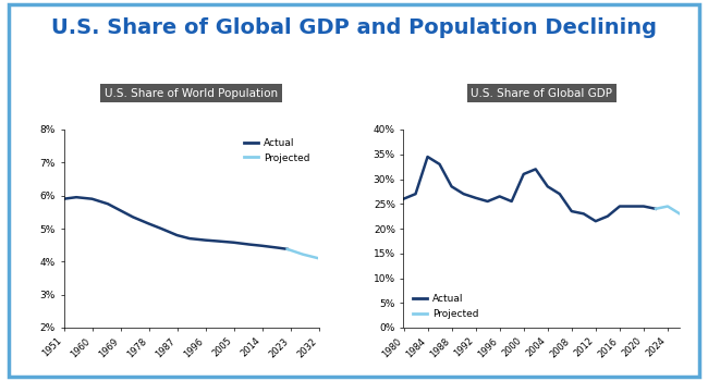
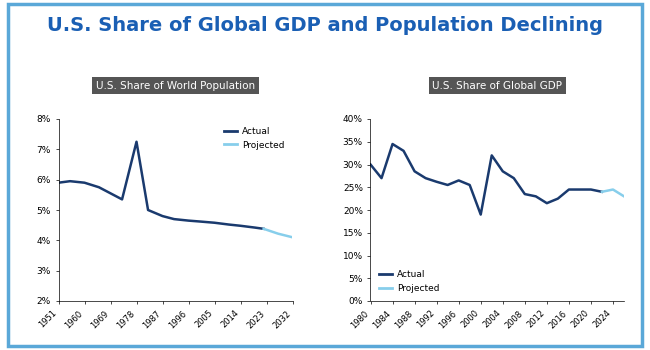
Actual/1978: 5.15% -> 7.25%
Actual/1980: 26.0% -> 30.0%
Actual/2000: 31.0% -> 19.0%
